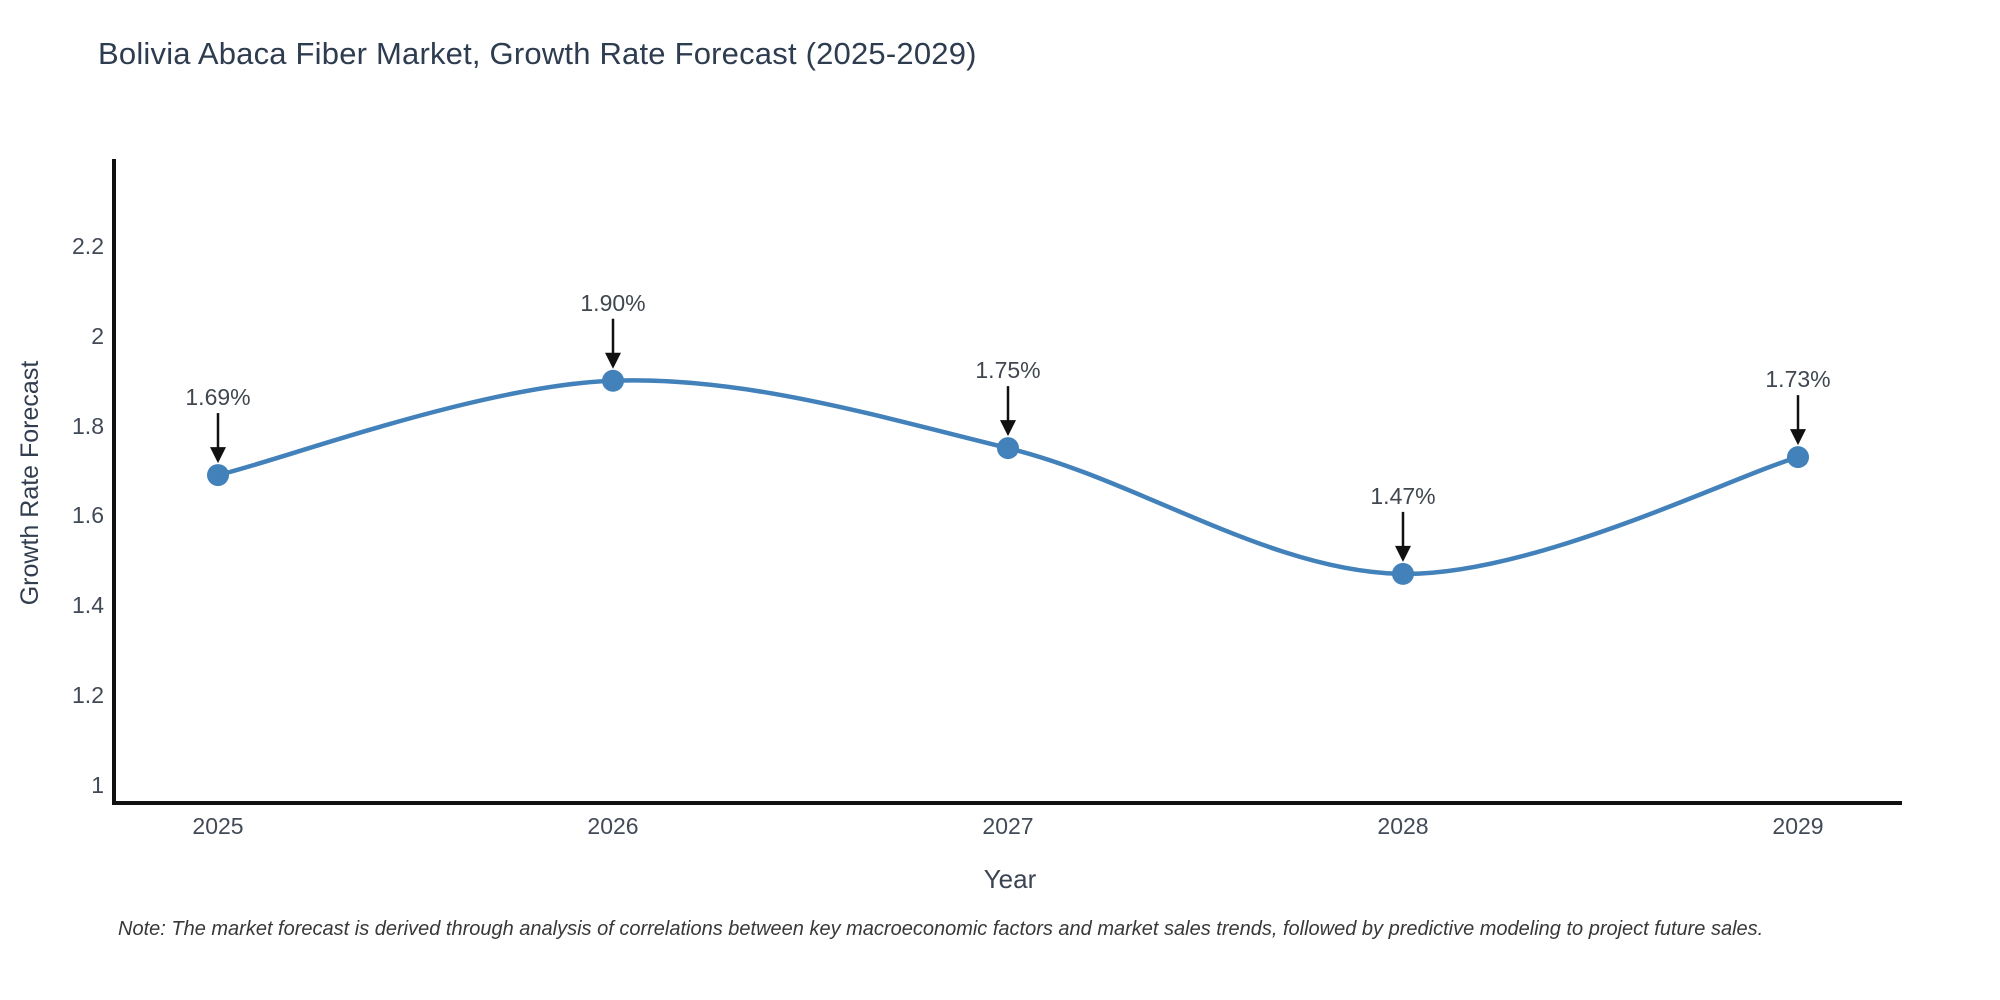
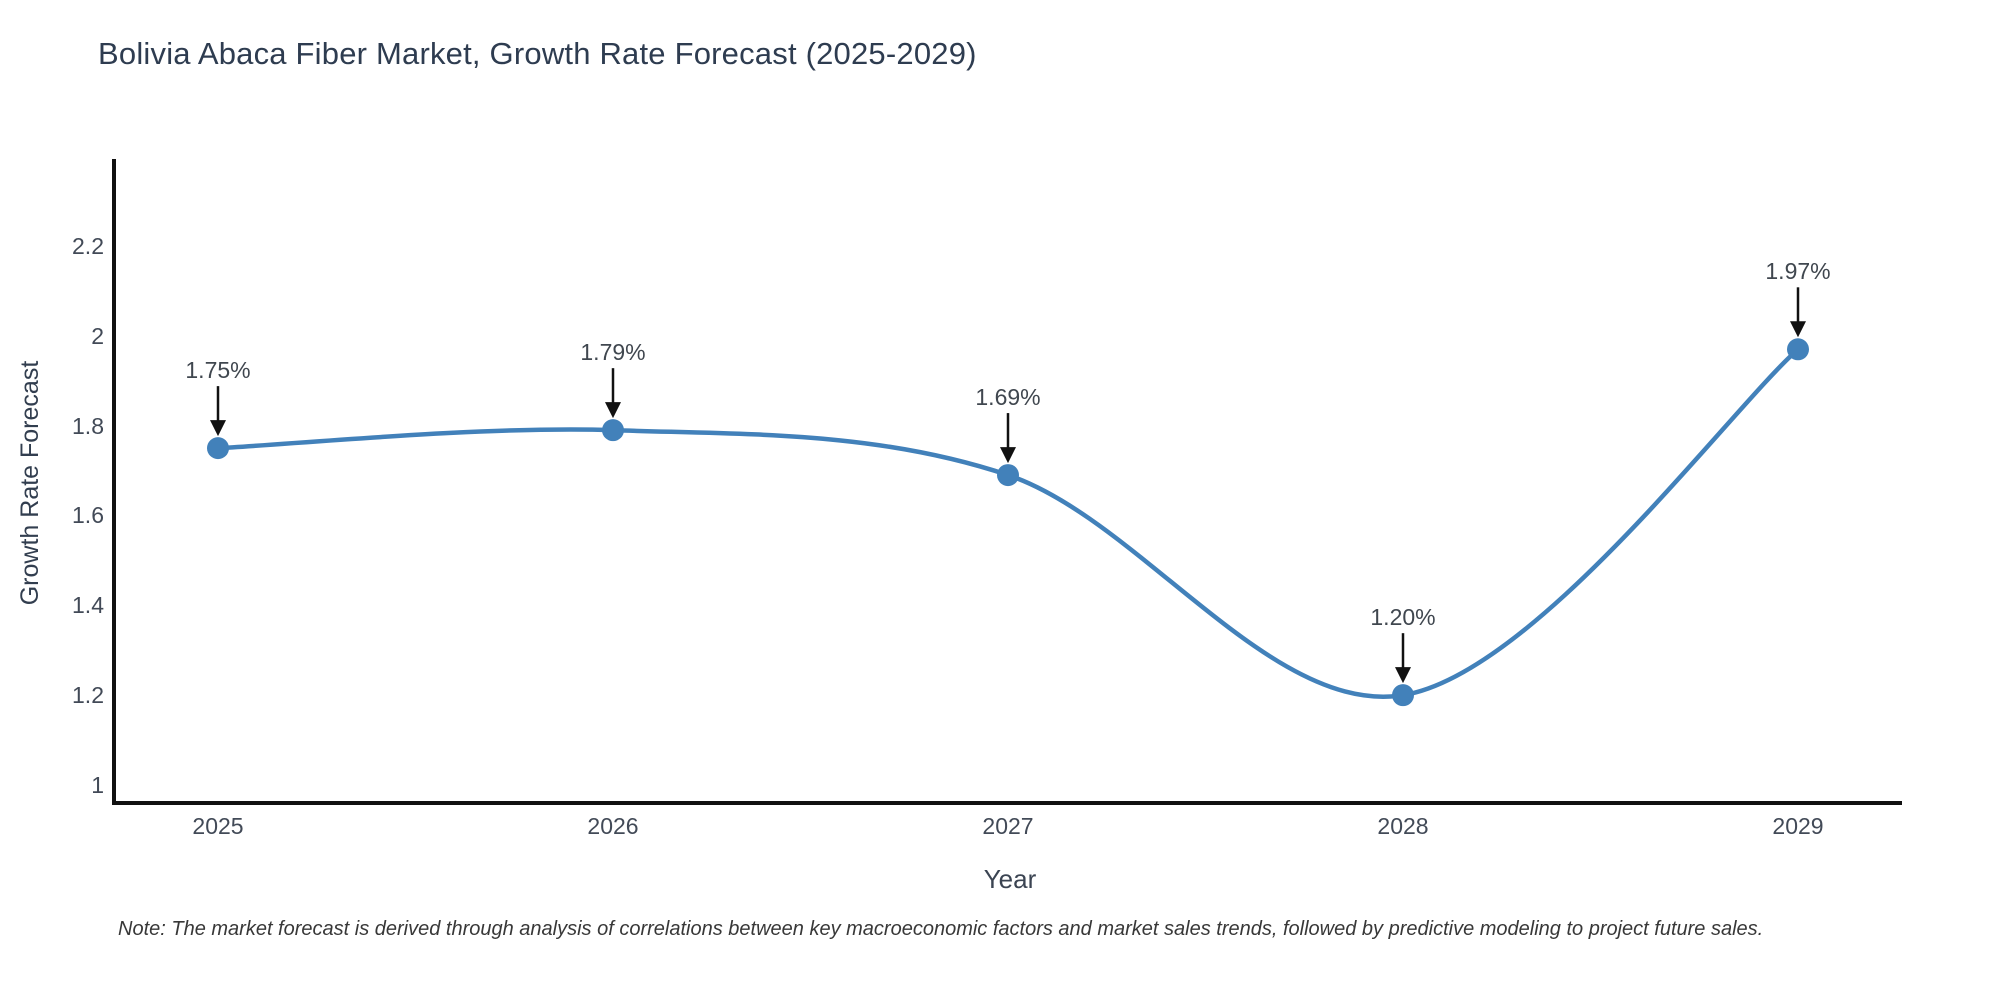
2025: 1.69% -> 1.75%
2026: 1.90% -> 1.79%
2027: 1.75% -> 1.69%
2028: 1.47% -> 1.20%
2029: 1.73% -> 1.97%
